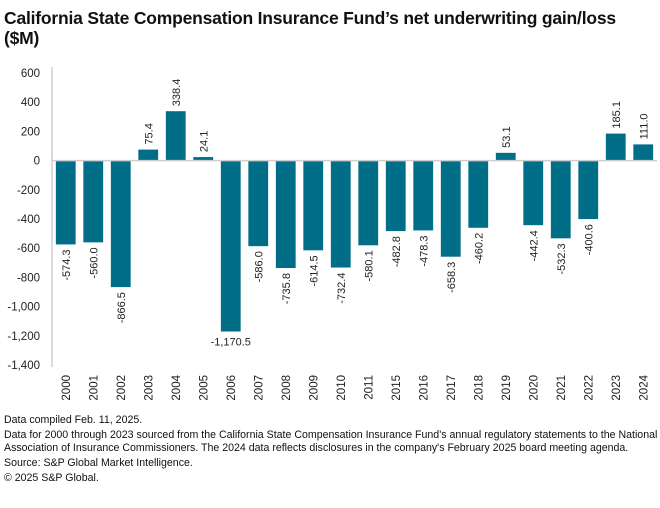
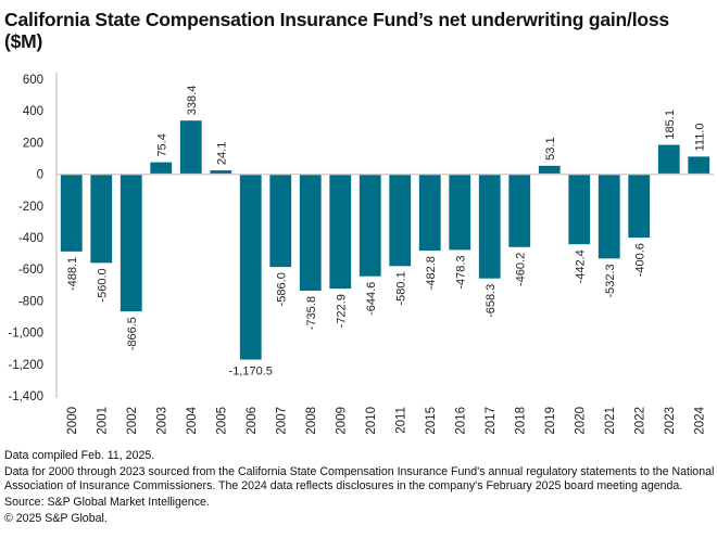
2000: -574.3 -> -488.1
2009: -614.5 -> -722.9
2010: -732.4 -> -644.6
